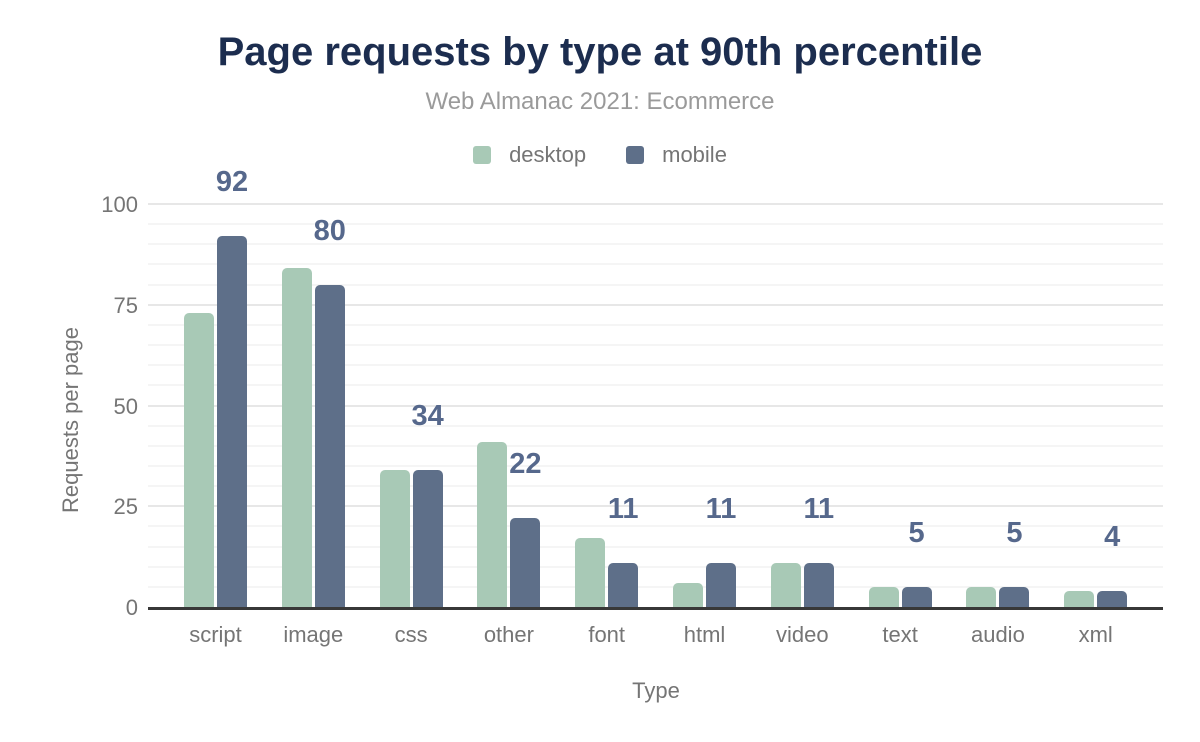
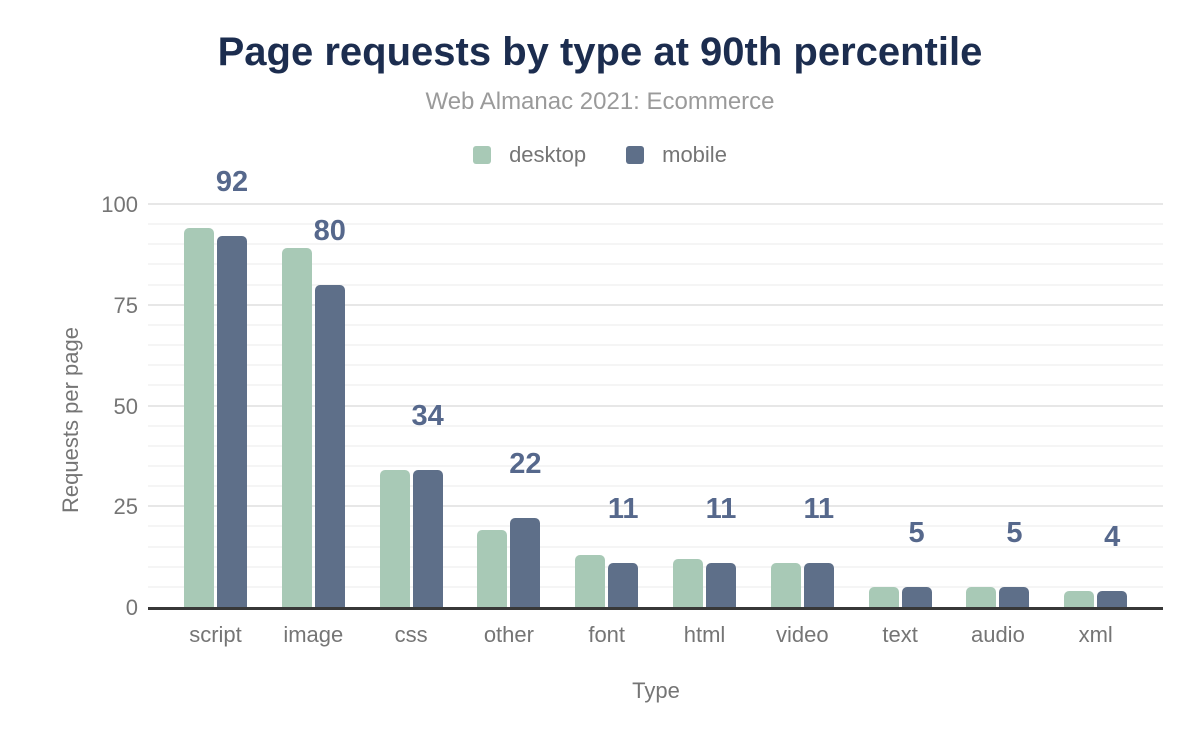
desktop/script: 73 -> 94
desktop/image: 84 -> 89
desktop/other: 41 -> 19
desktop/font: 17 -> 13
desktop/html: 6 -> 12
